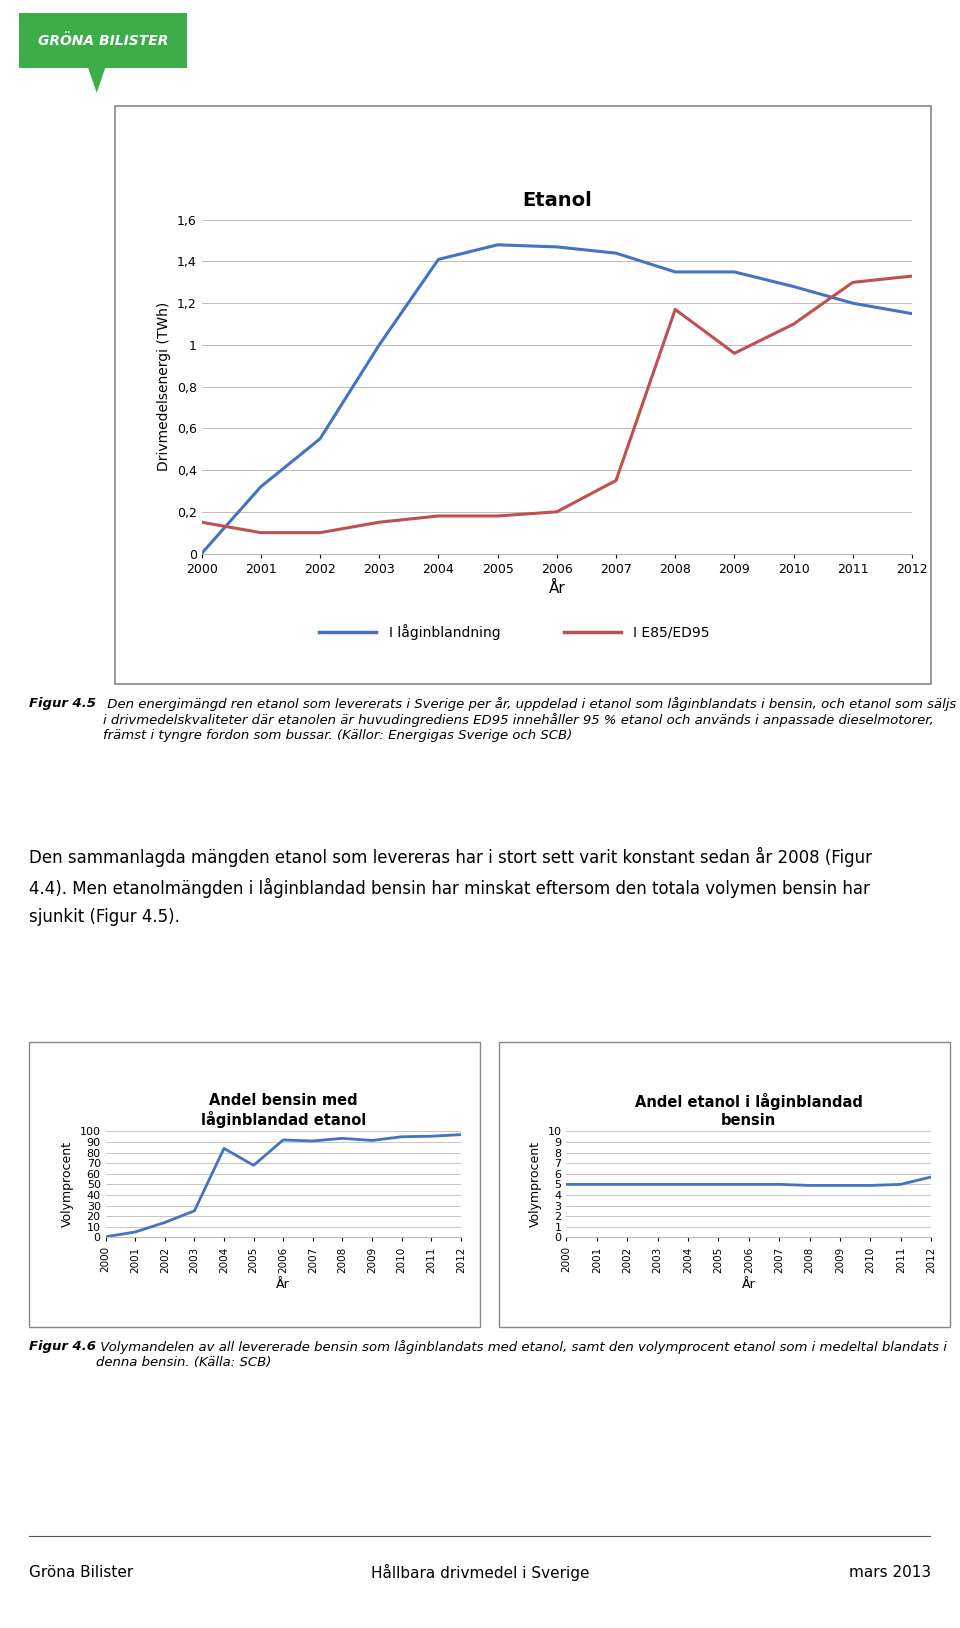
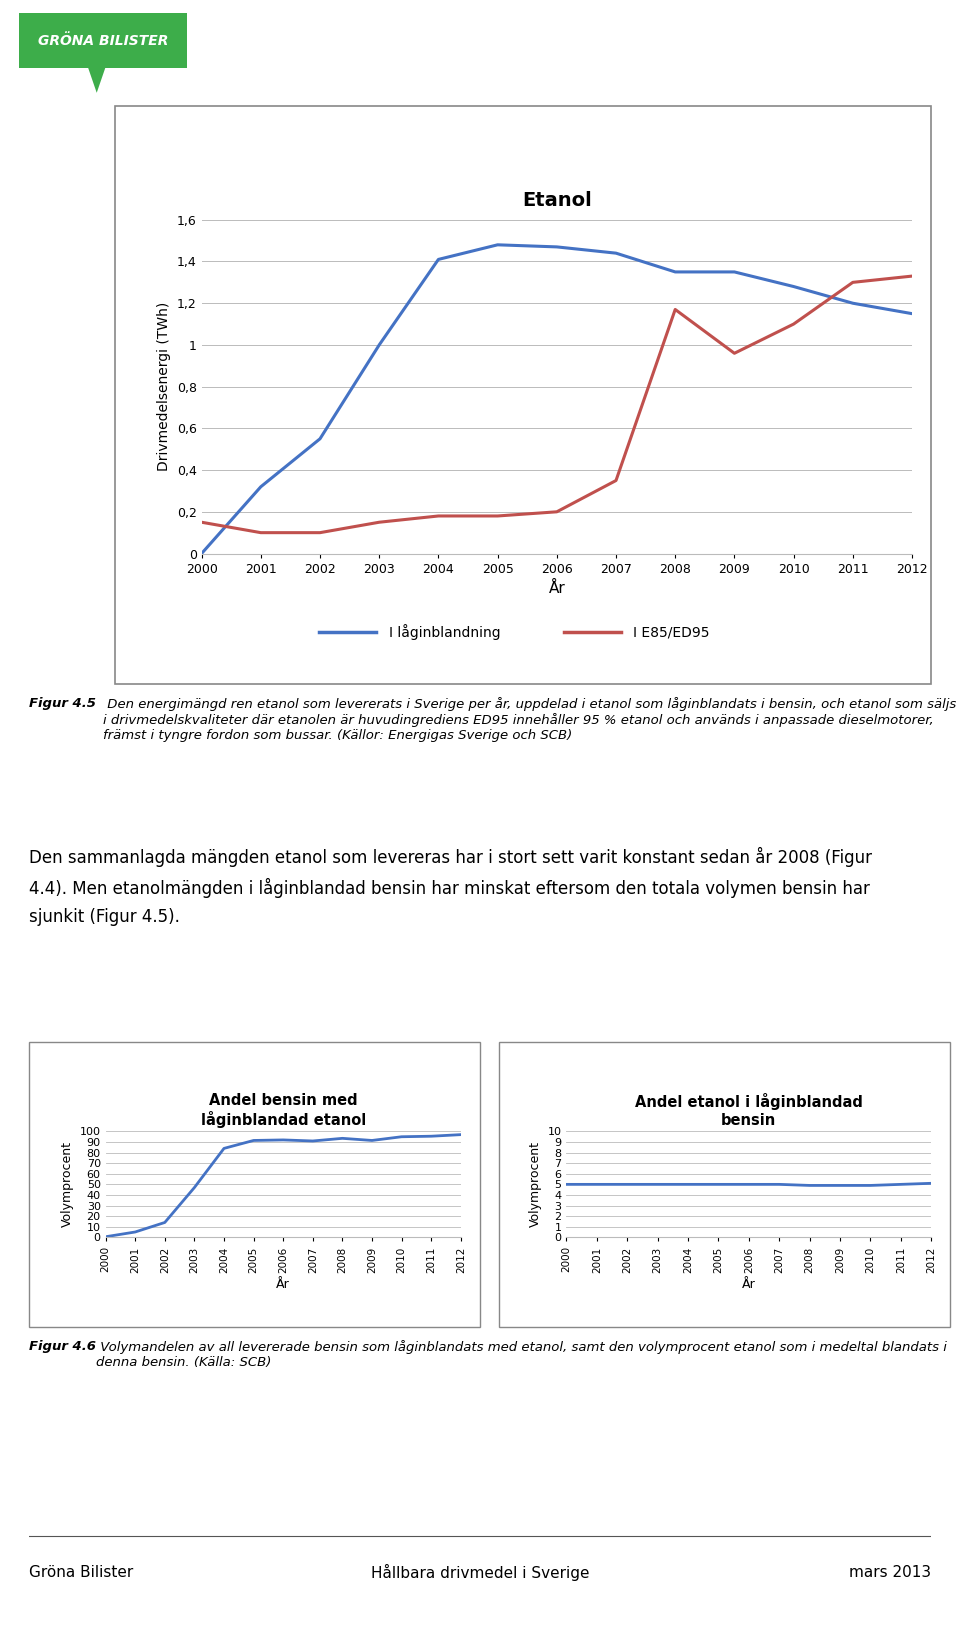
Andel bensin med låginblandad etanol/2003: 25 -> 47
Andel bensin med låginblandad etanol/2005: 68 -> 92
Andel etanol i låginblandad bensin/2012: 5.7 -> 5.1
